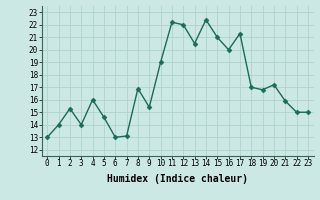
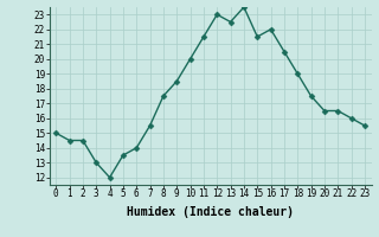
0: 13.0 -> 15.0
1: 14.0 -> 14.5
2: 15.3 -> 14.5
3: 14.0 -> 13.0
4: 16.0 -> 12.0
5: 14.6 -> 13.5
6: 13.0 -> 14.0
7: 13.1 -> 15.5
8: 16.9 -> 17.5
9: 15.4 -> 18.5
10: 19.0 -> 20.0
11: 22.2 -> 21.5
12: 22.0 -> 23.0
13: 20.5 -> 22.5
14: 22.4 -> 23.5
15: 21.0 -> 21.5
16: 20.0 -> 22.0
17: 21.3 -> 20.5
18: 17.0 -> 19.0
19: 16.8 -> 17.5
20: 17.2 -> 16.5
21: 15.9 -> 16.5
22: 15.0 -> 16.0
23: 15.0 -> 15.5
